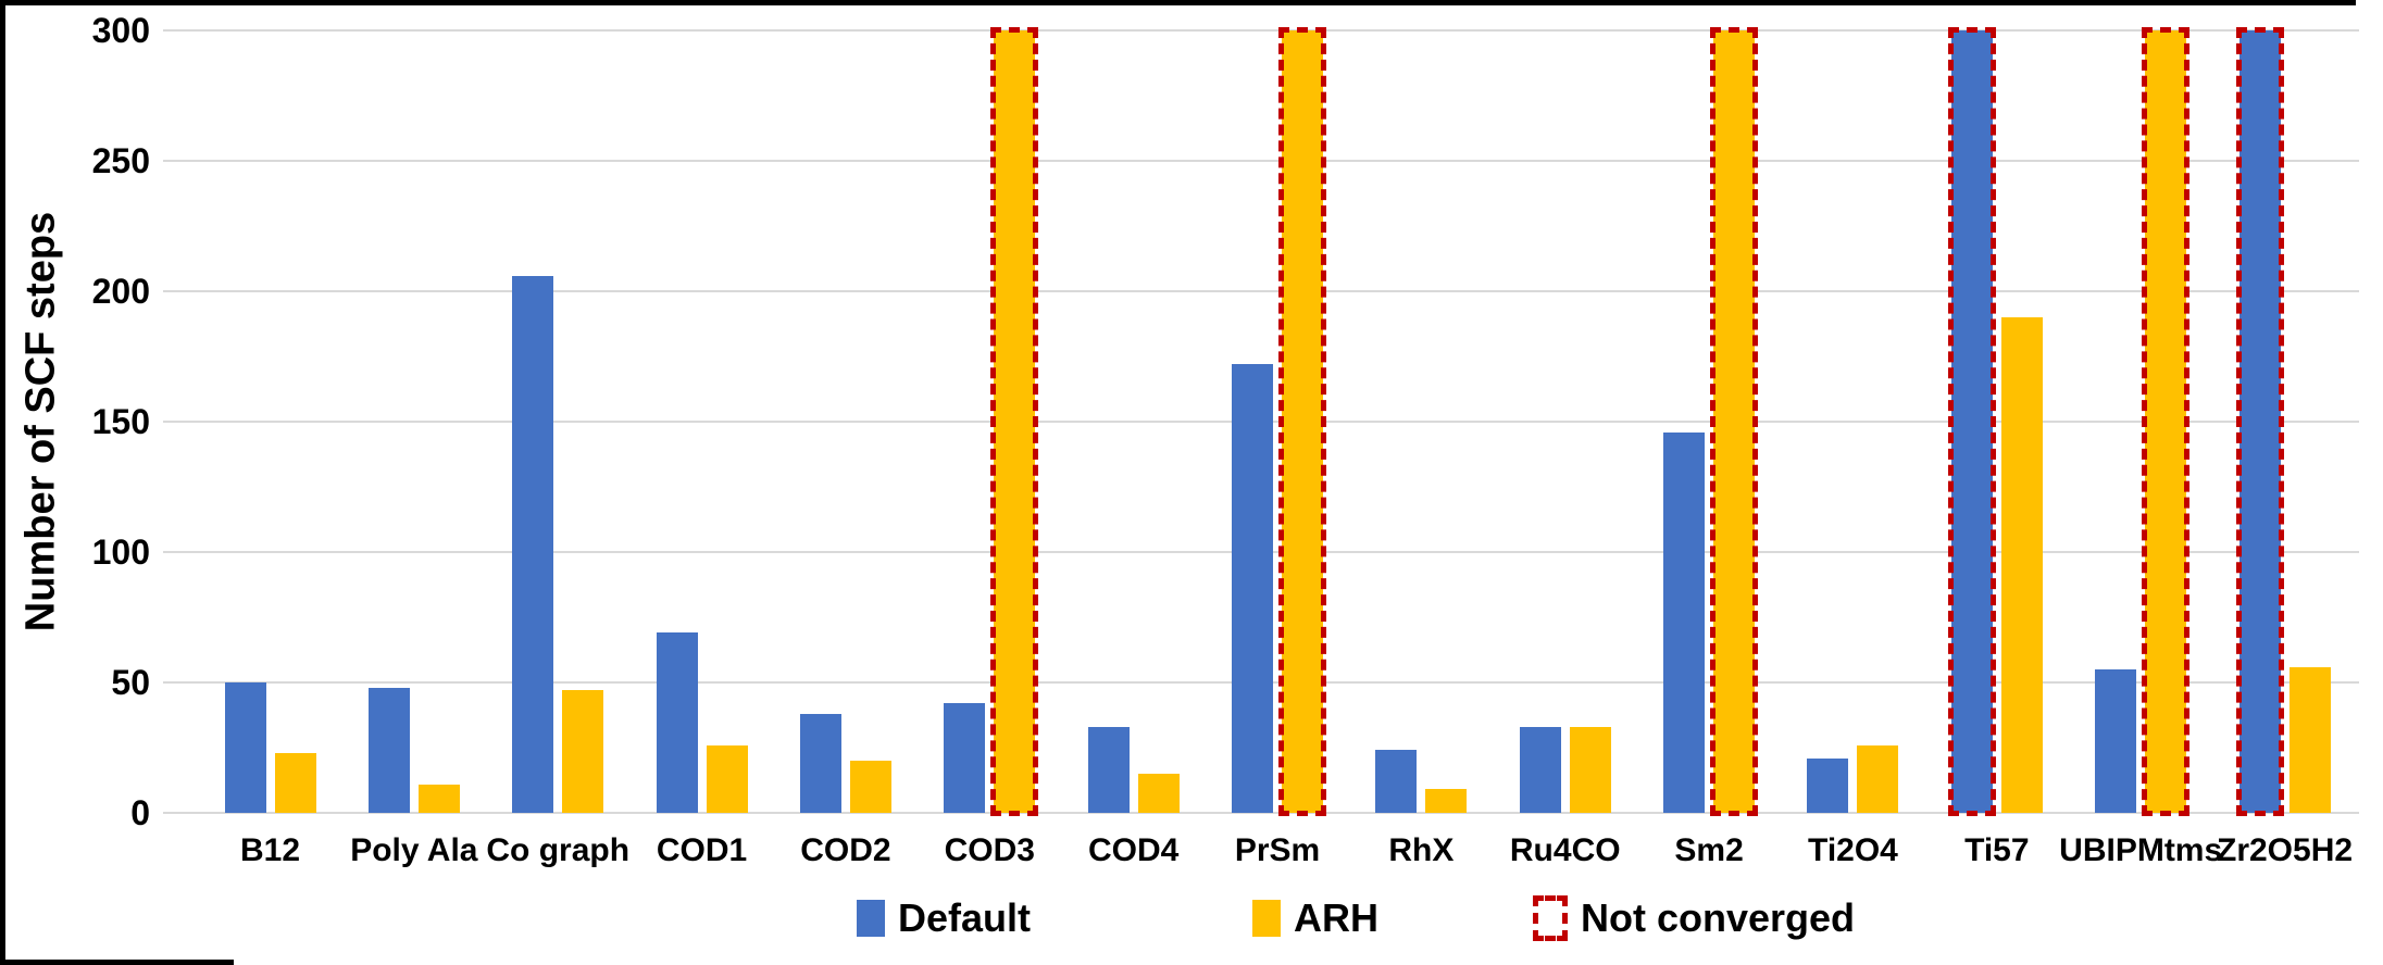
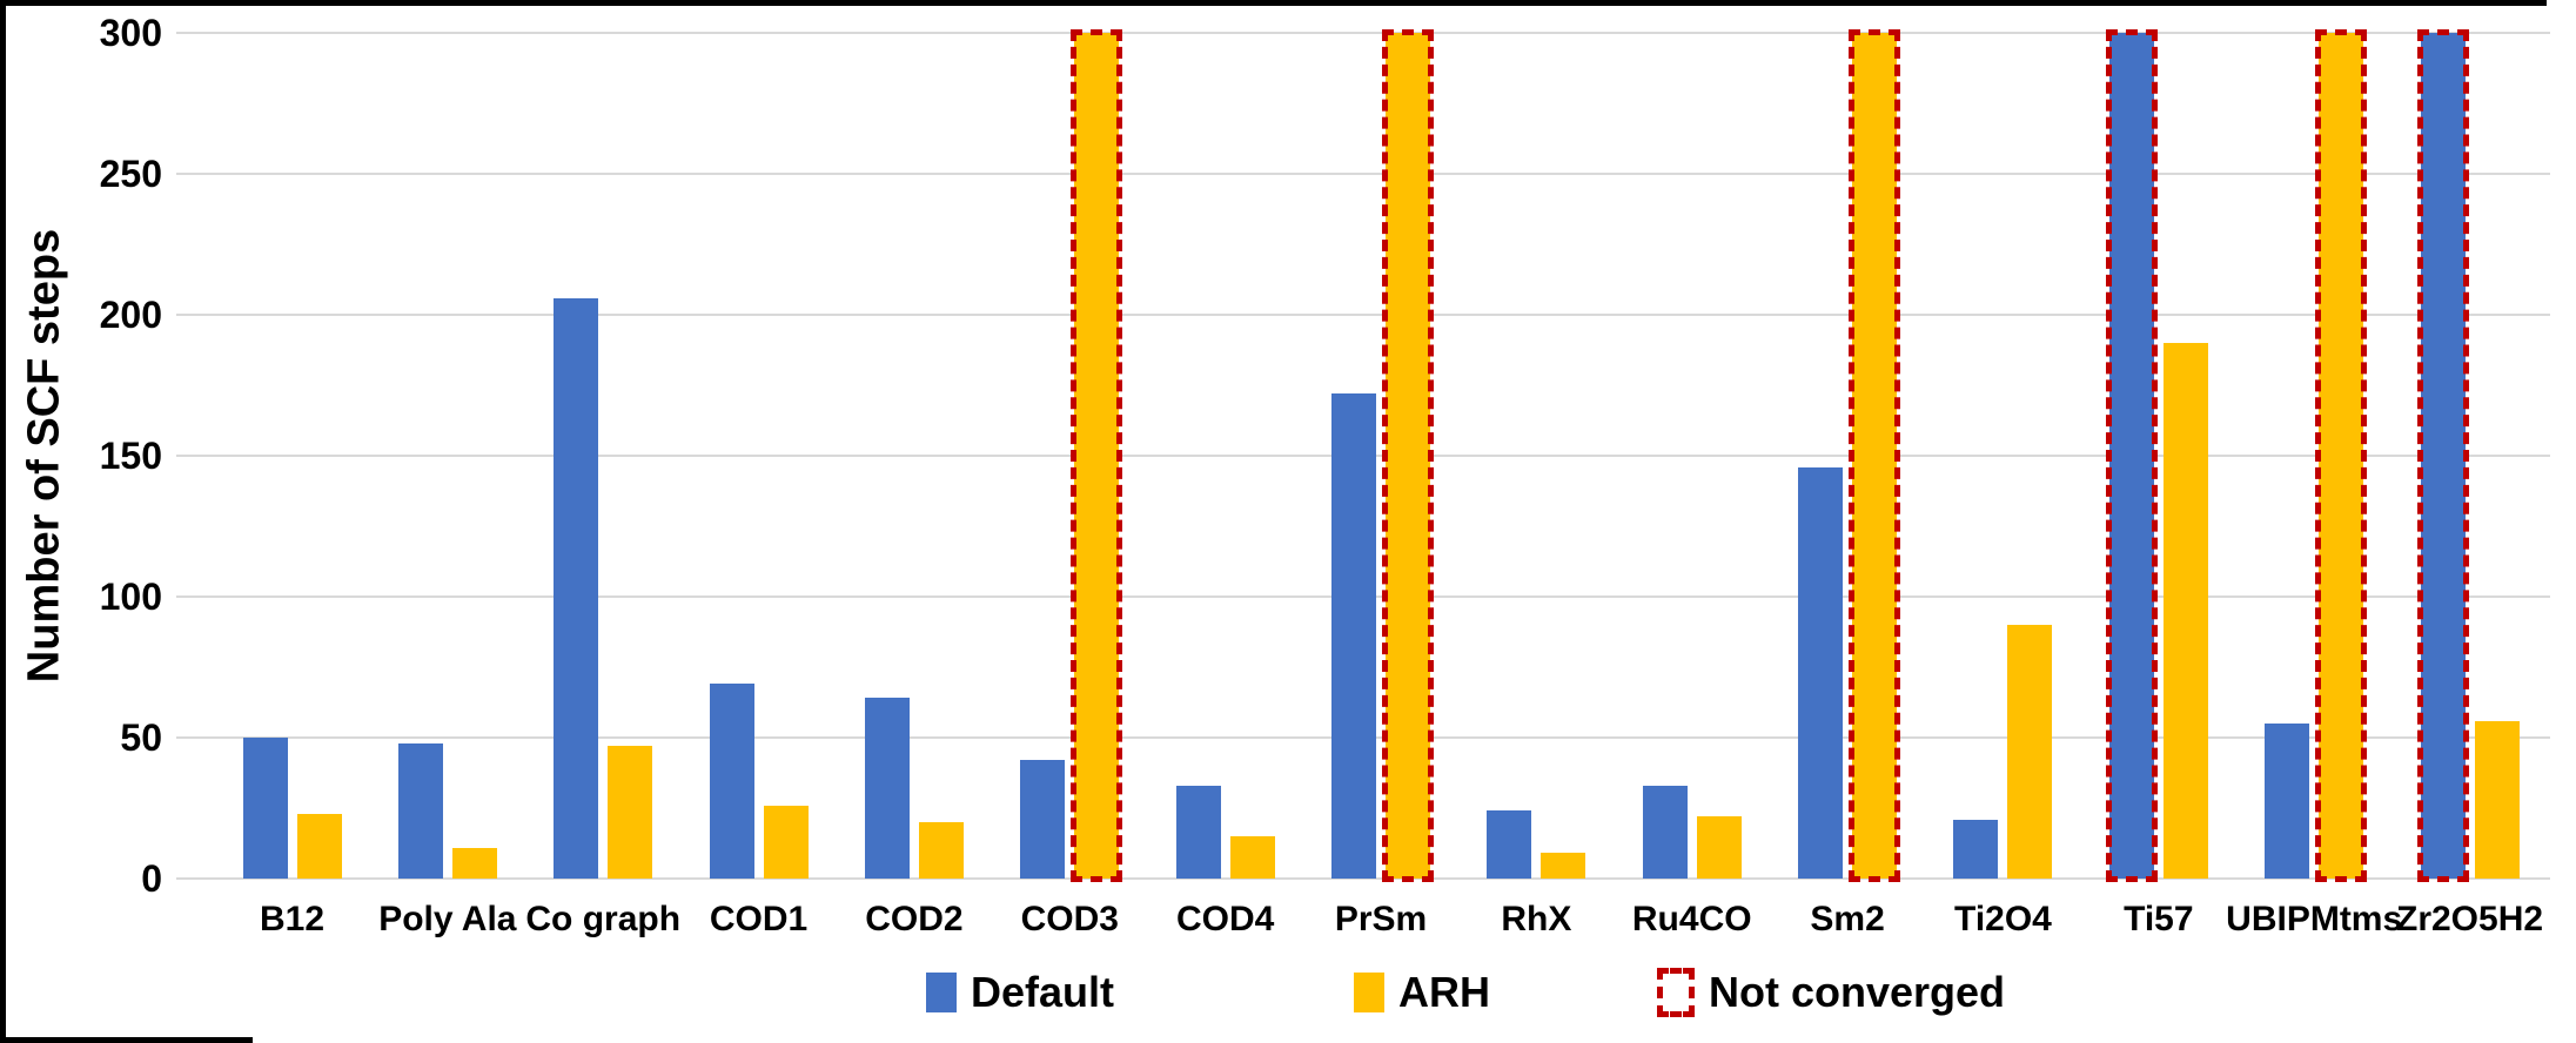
Default/COD2: 38 -> 64
ARH/Ru4CO: 33 -> 22
ARH/Ti2O4: 26 -> 90
